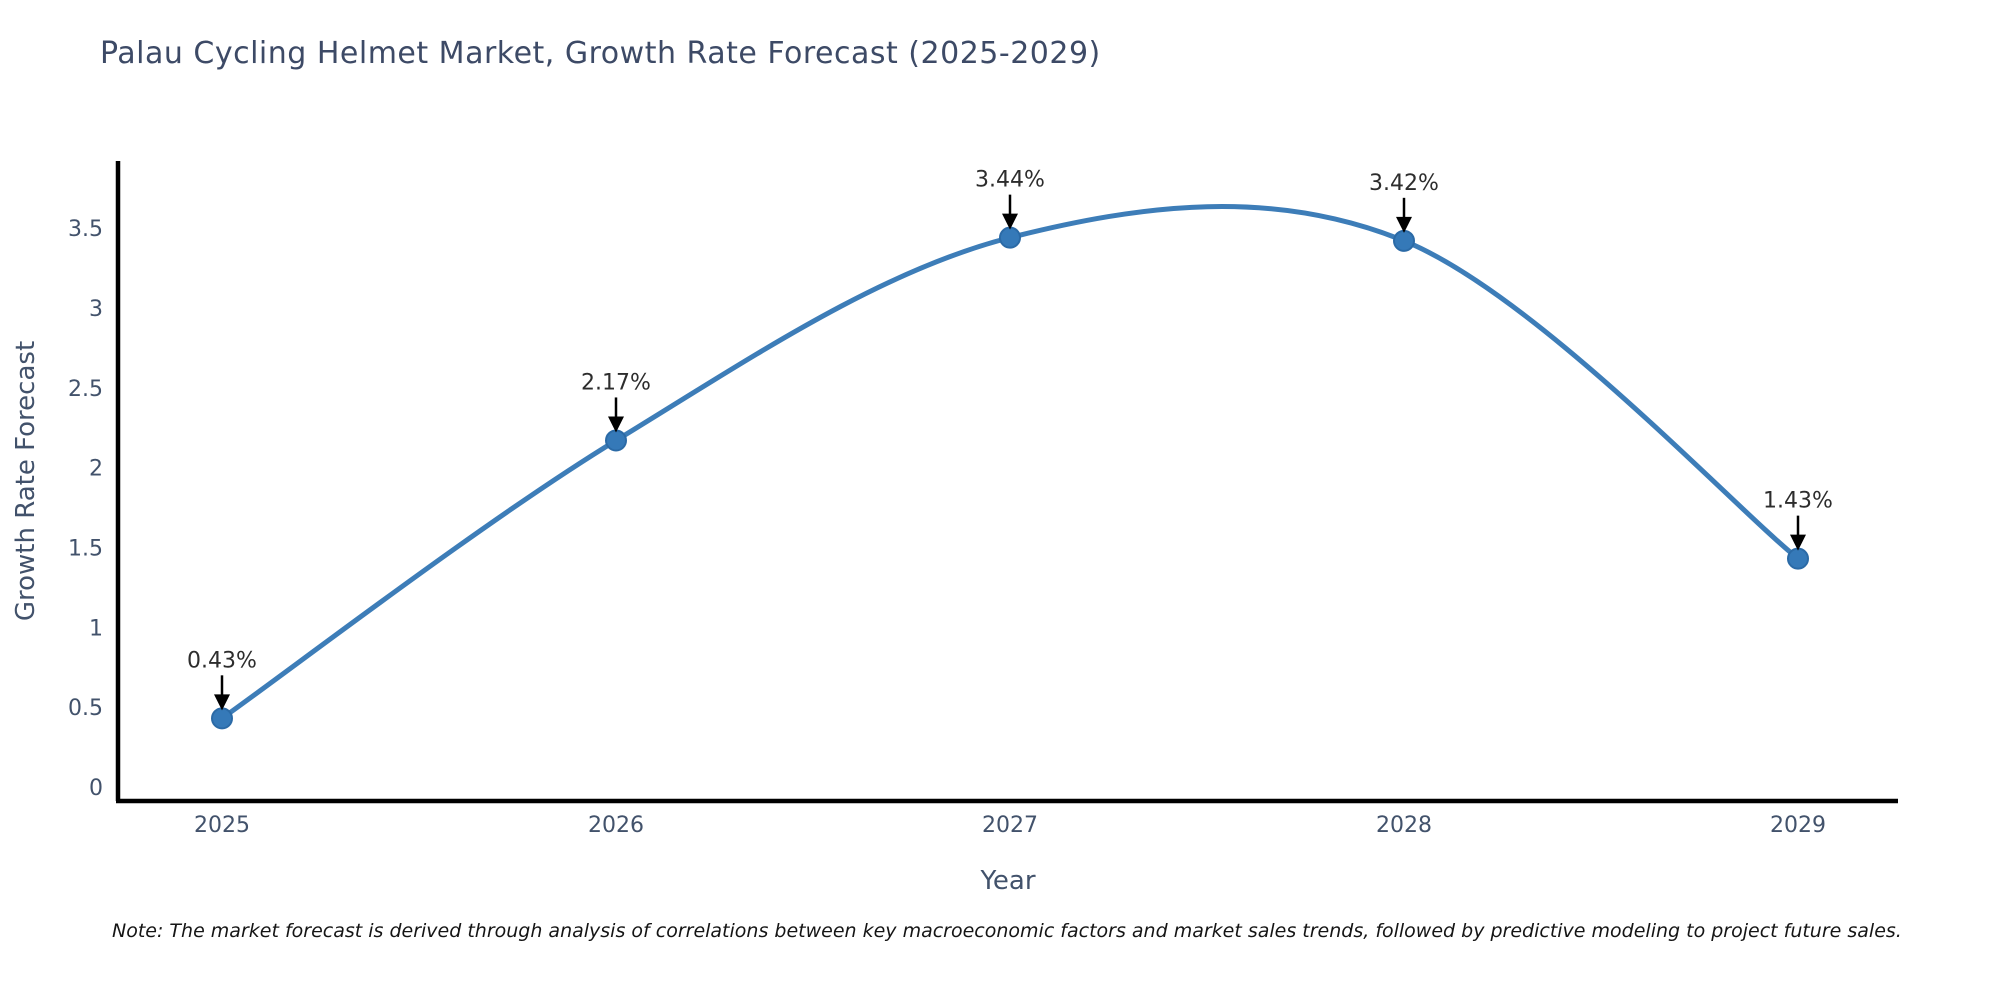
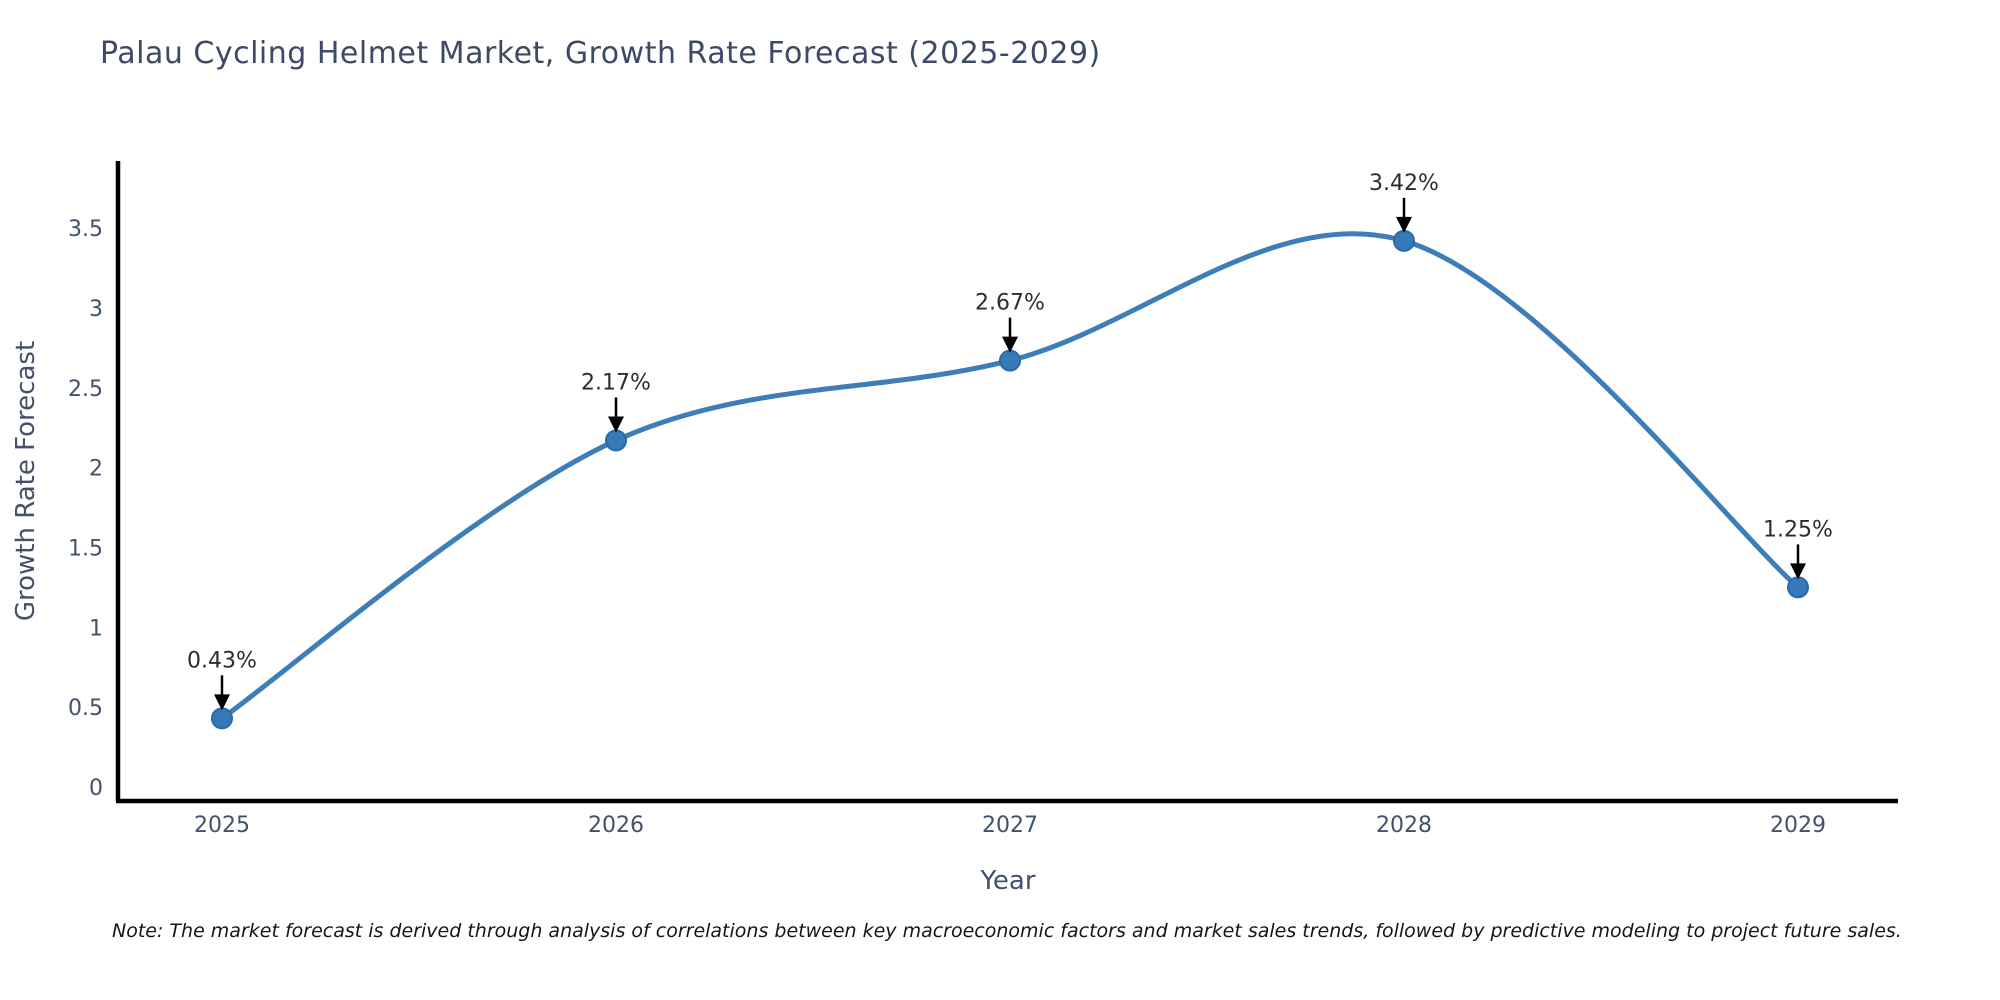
2027: 3.44% -> 2.67%
2029: 1.43% -> 1.25%
